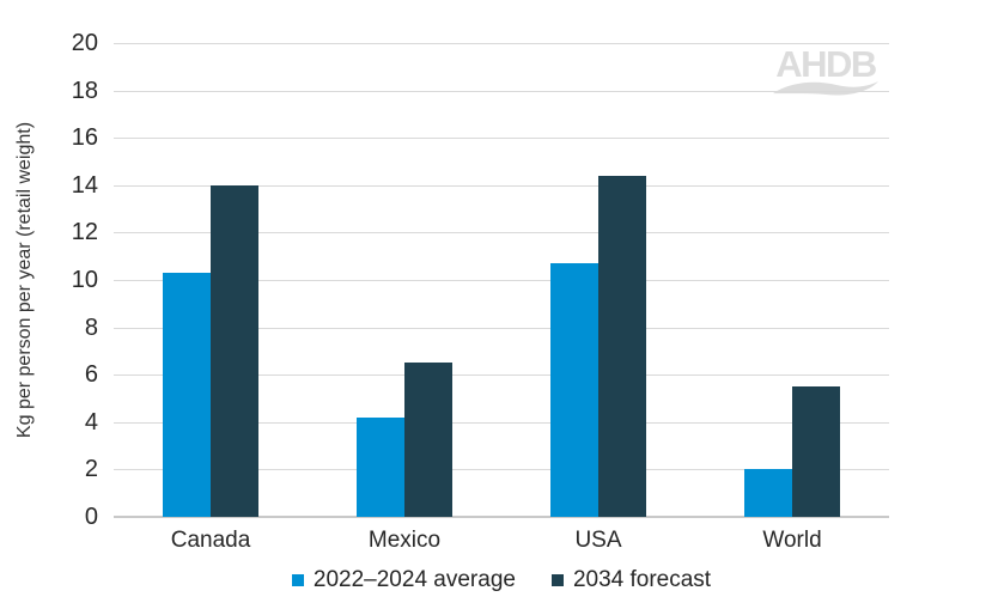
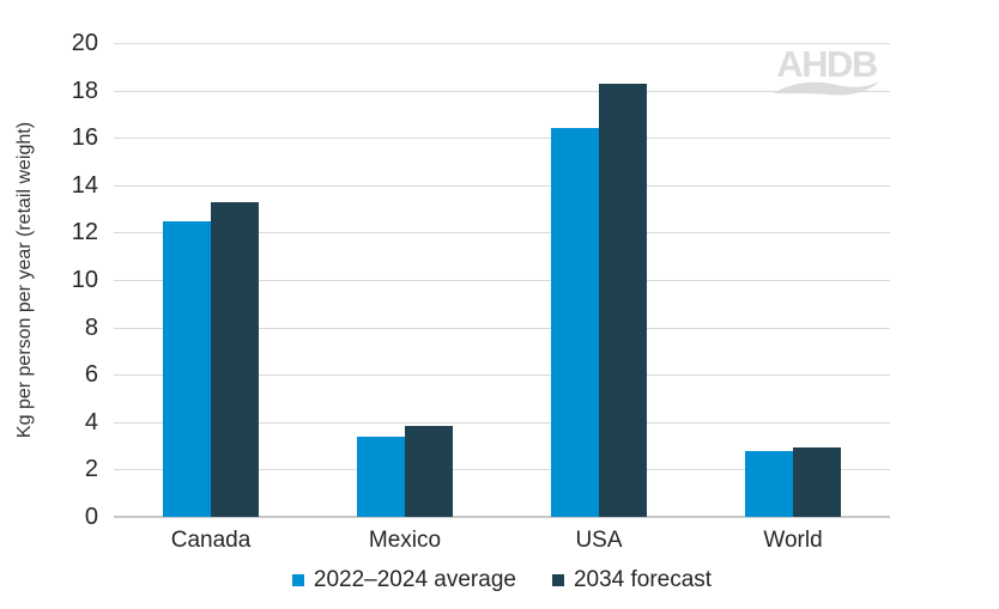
2022–2024 average/Canada: 10.3 -> 12.5
2034 forecast/Canada: 14.0 -> 13.3
2022–2024 average/Mexico: 4.2 -> 3.4
2034 forecast/Mexico: 6.5 -> 3.9
2022–2024 average/USA: 10.7 -> 16.4
2034 forecast/USA: 14.4 -> 18.3
2022–2024 average/World: 2.0 -> 2.8
2034 forecast/World: 5.5 -> 3.0
